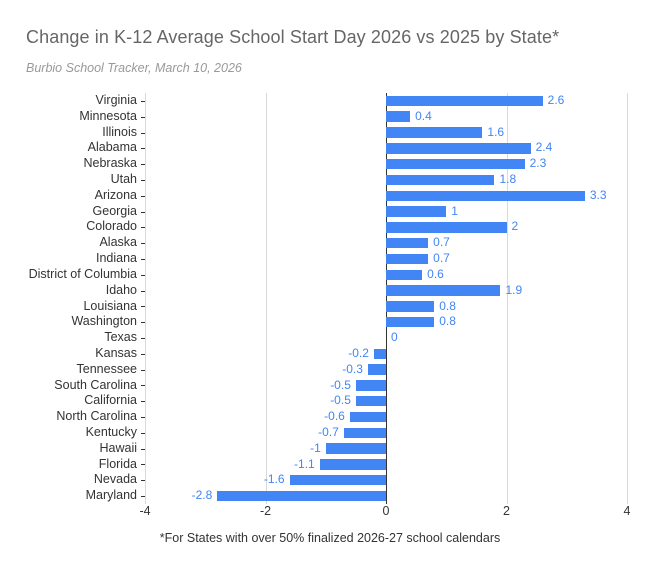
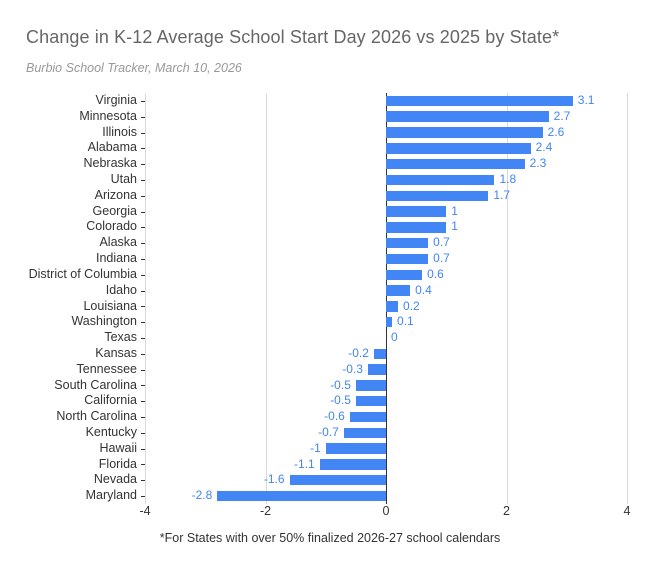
Virginia: 2.6 -> 3.1
Minnesota: 0.4 -> 2.7
Illinois: 1.6 -> 2.6
Arizona: 3.3 -> 1.7
Colorado: 2 -> 1
Idaho: 1.9 -> 0.4
Louisiana: 0.8 -> 0.2
Washington: 0.8 -> 0.1
